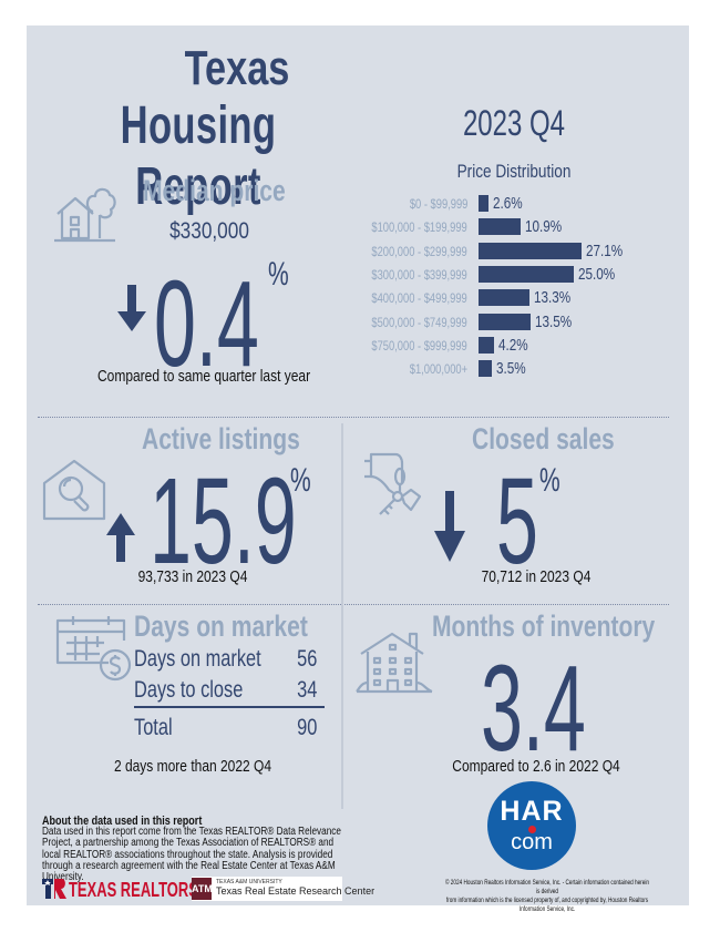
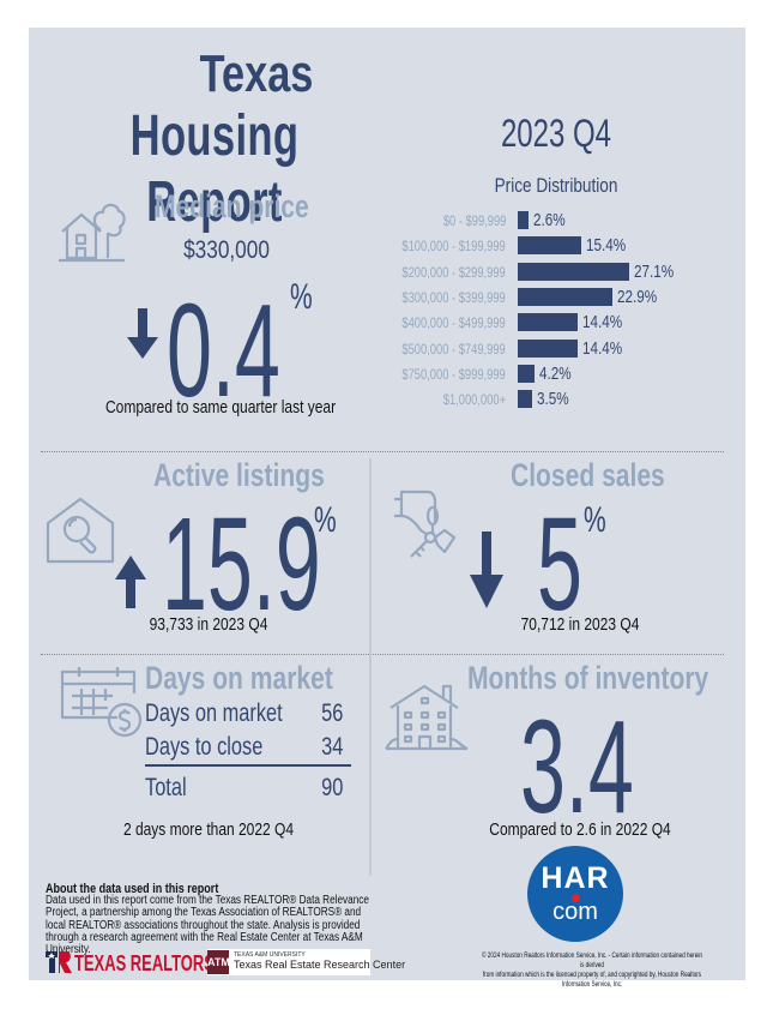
$100,000 - $199,999: 10.9% -> 15.4%
$300,000 - $399,999: 25.0% -> 22.9%
$400,000 - $499,999: 13.3% -> 14.4%
$500,000 - $749,999: 13.5% -> 14.4%
